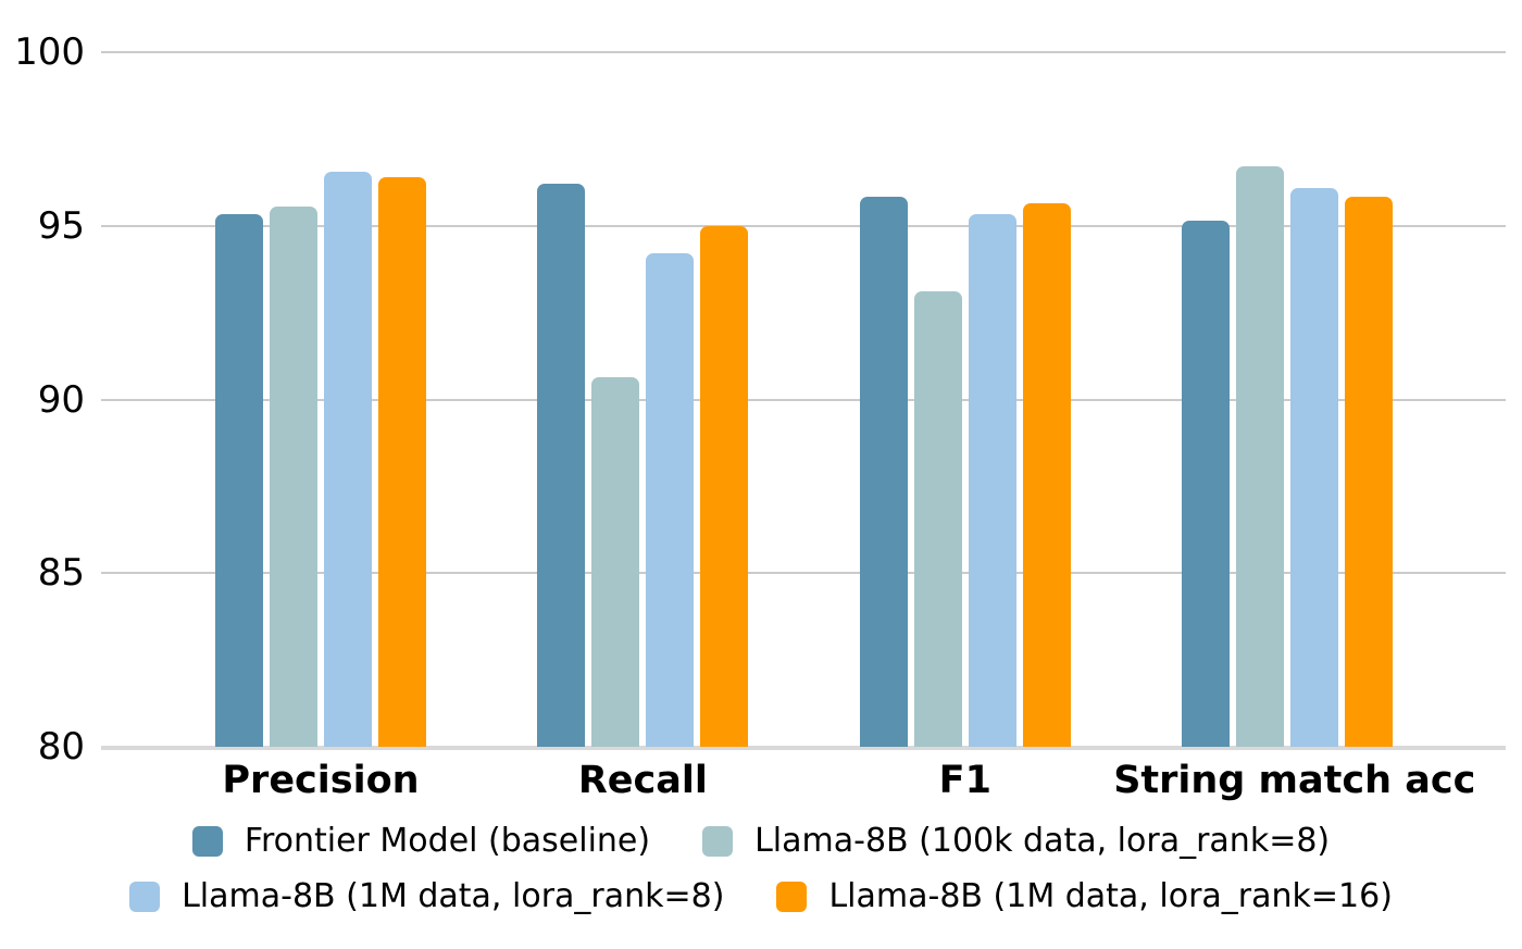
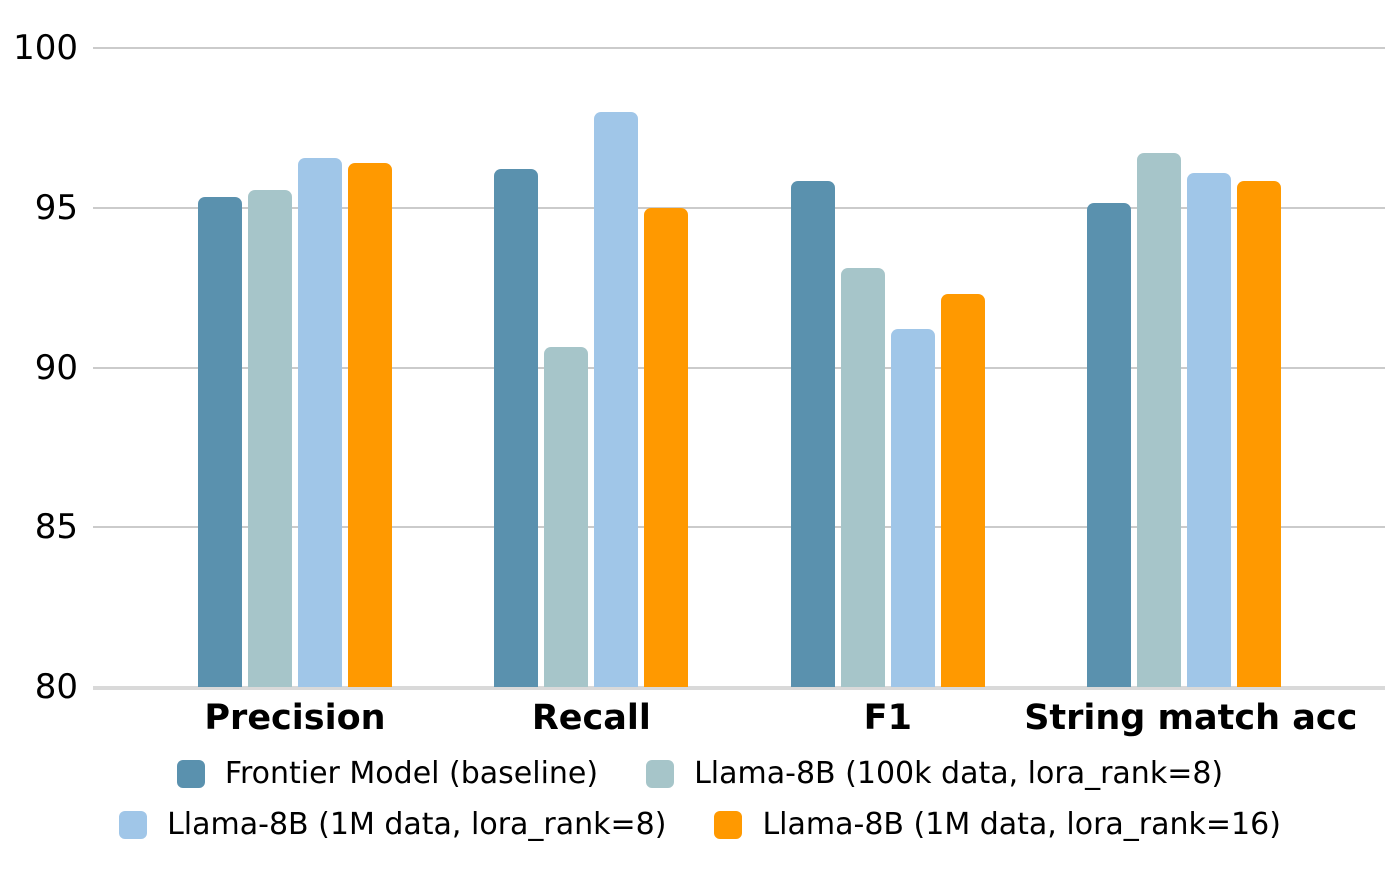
Llama-8B (1M data, lora_rank=8)/Recall: 94.2 -> 98.0
Llama-8B (1M data, lora_rank=8)/F1: 95.3 -> 91.2
Llama-8B (1M data, lora_rank=16)/F1: 95.7 -> 92.3
